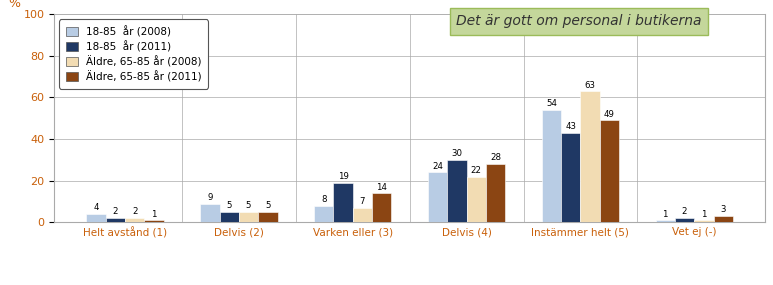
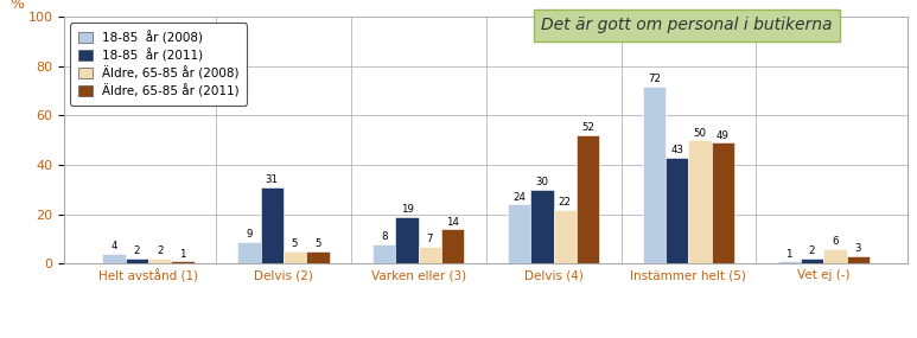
18-85 år (2011)/Delvis (2): 5 -> 31
Äldre, 65-85 år (2011)/Delvis (4): 28 -> 52
18-85 år (2008)/Instämmer helt (5): 54 -> 72
Äldre, 65-85 år (2008)/Instämmer helt (5): 63 -> 50
Äldre, 65-85 år (2008)/Vet ej (-): 1 -> 6
